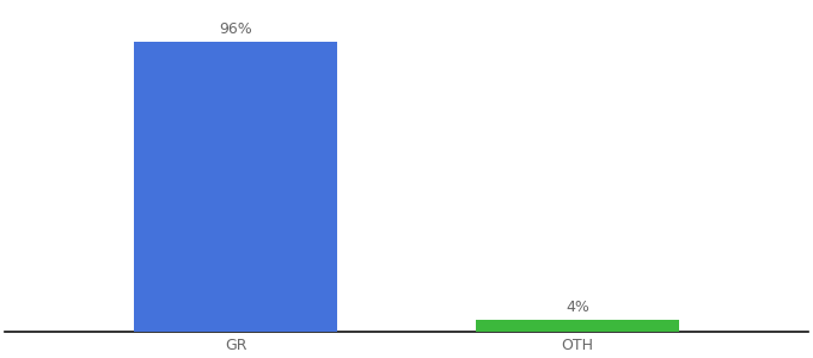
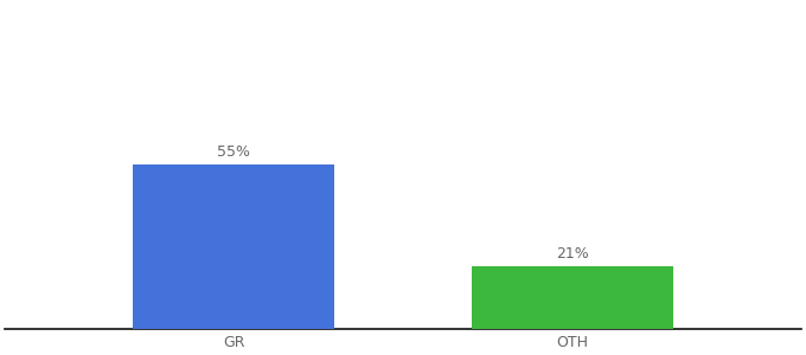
GR: 96% -> 55%
OTH: 4% -> 21%
